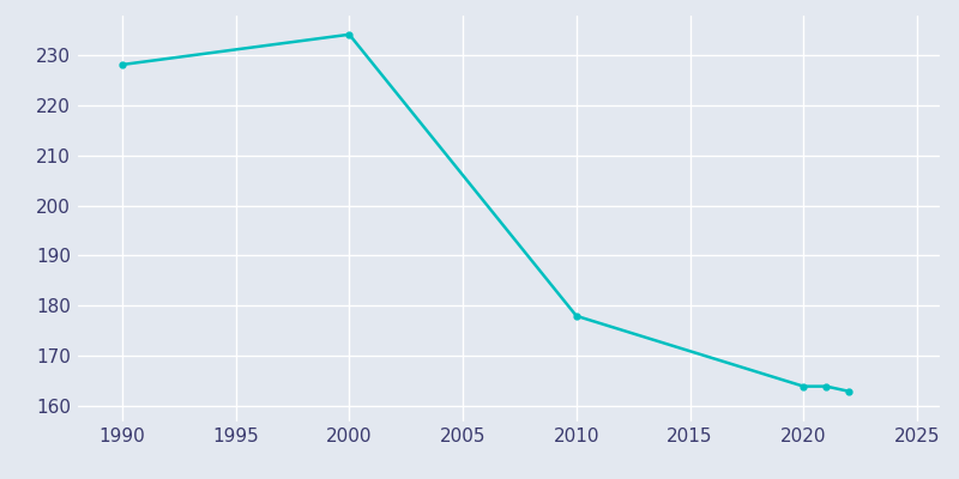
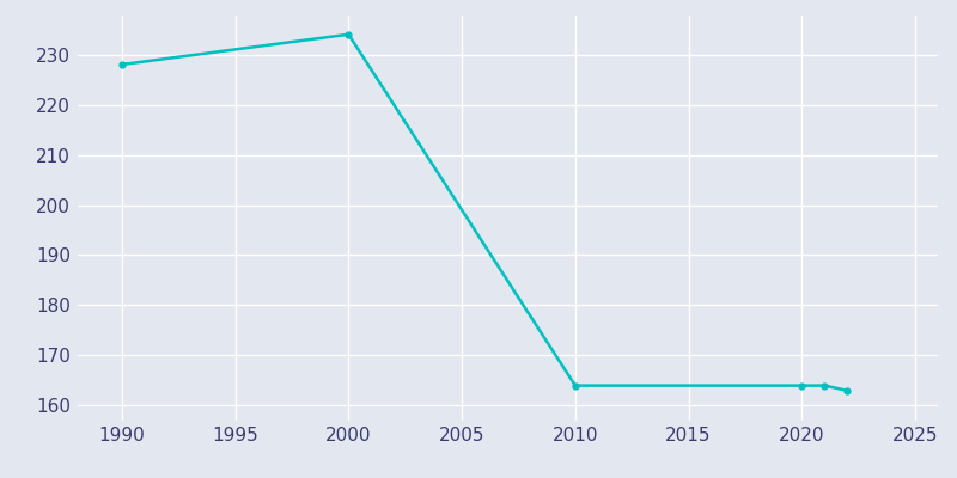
2010: 178 -> 164
